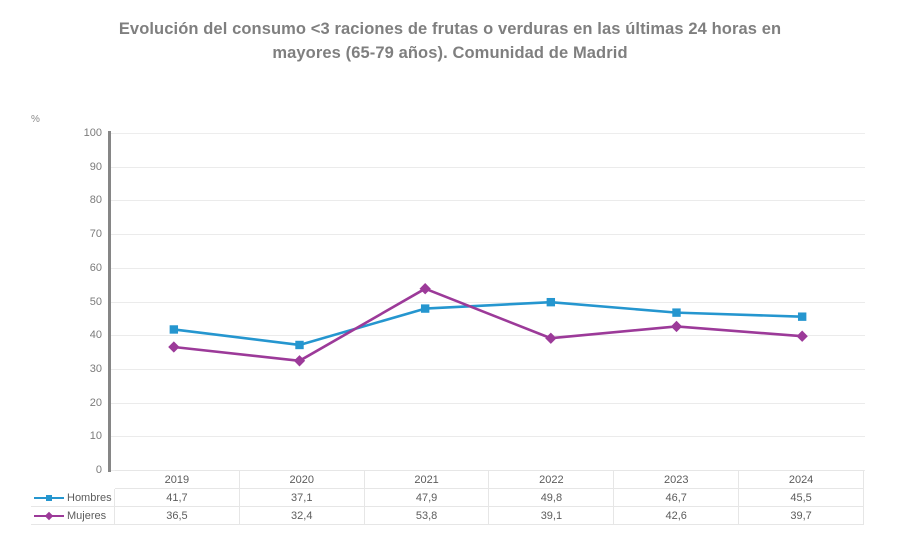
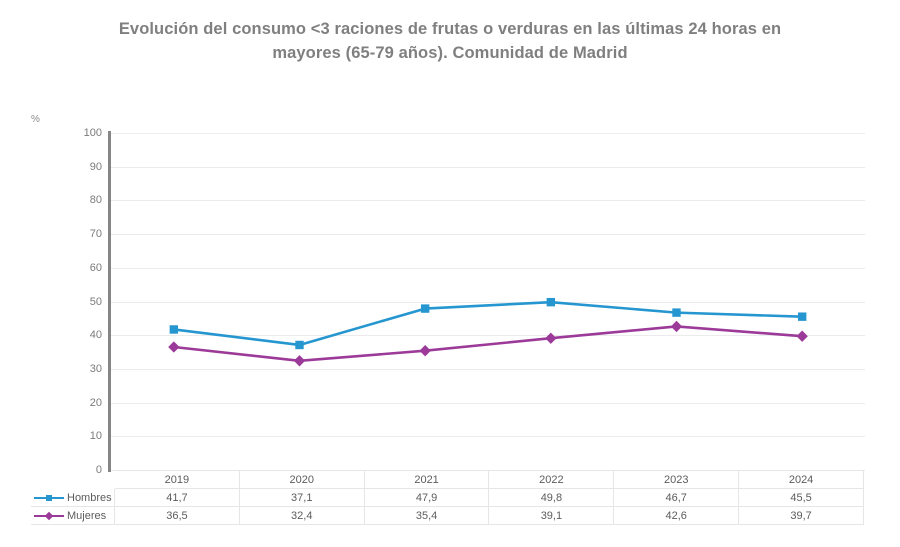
Mujeres/2021: 53,8 -> 35,4
